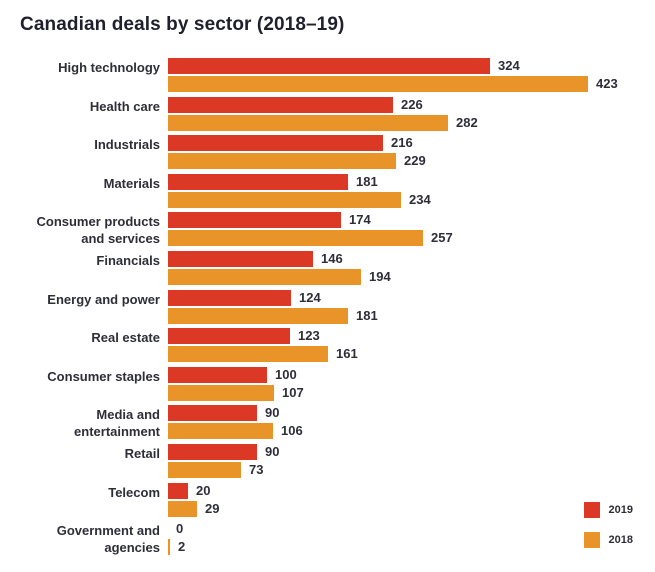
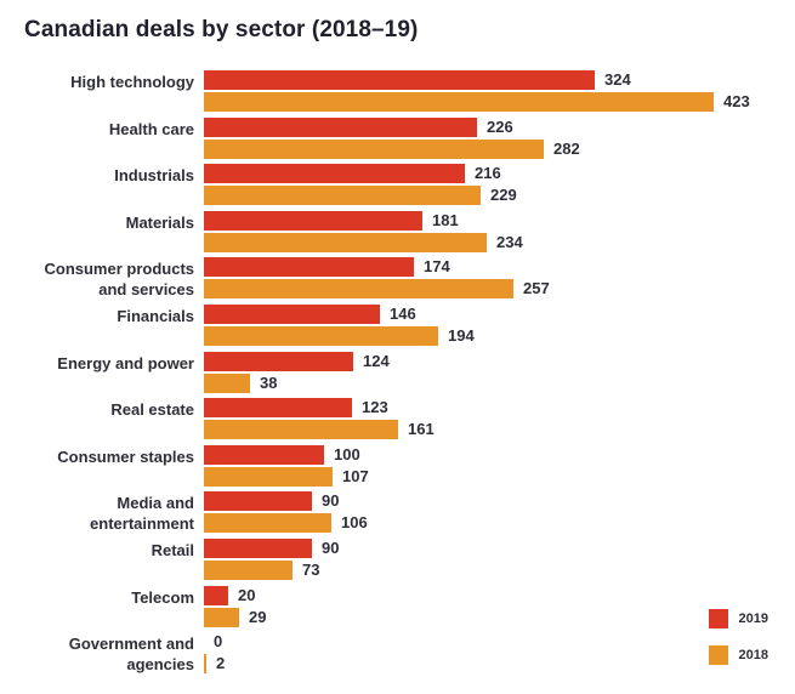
2018/Energy and power: 181 -> 38
